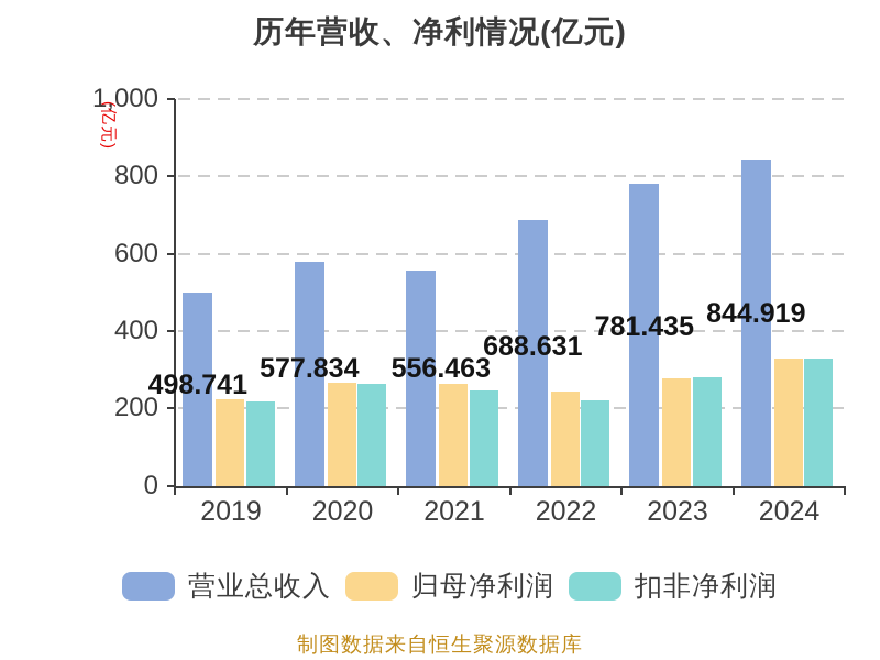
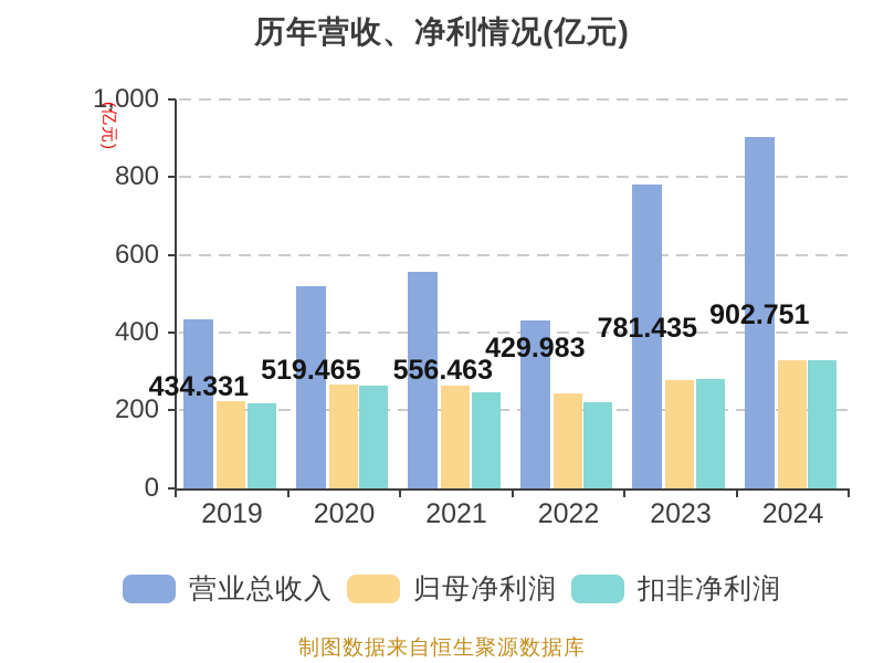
营业总收入/2019: 498.741 -> 434.331
营业总收入/2020: 577.834 -> 519.465
营业总收入/2022: 688.631 -> 429.983
营业总收入/2024: 844.919 -> 902.751
